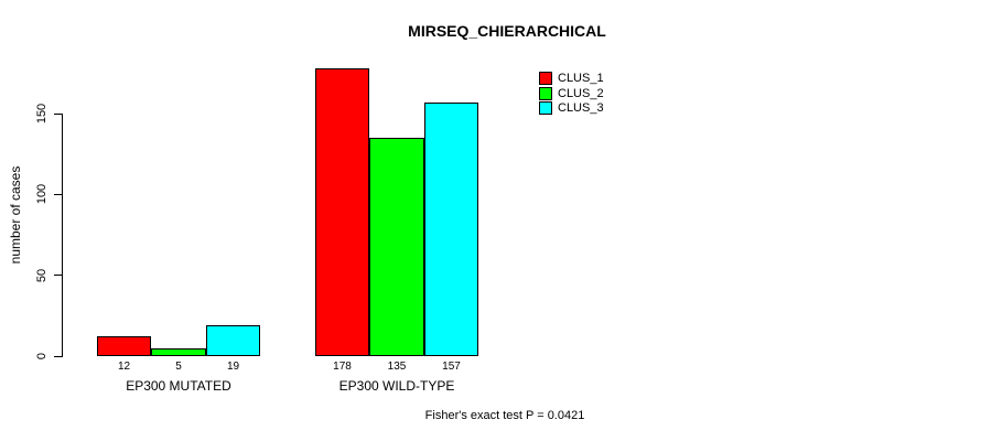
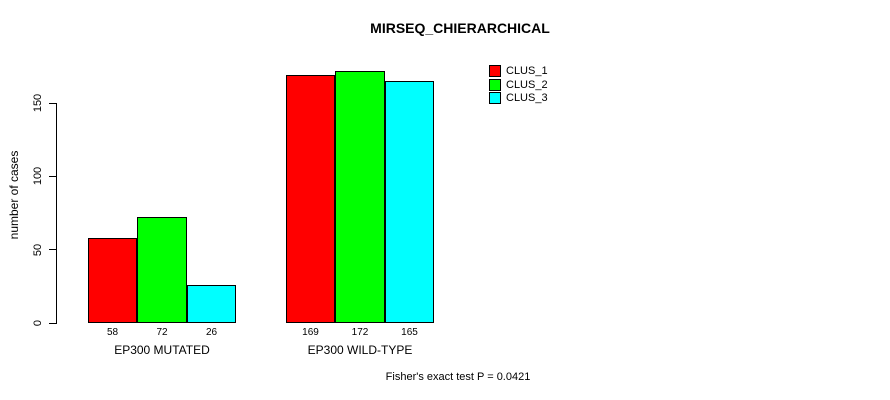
CLUS_1/EP300 MUTATED: 12 -> 58
CLUS_2/EP300 MUTATED: 5 -> 72
CLUS_3/EP300 MUTATED: 19 -> 26
CLUS_1/EP300 WILD-TYPE: 178 -> 169
CLUS_2/EP300 WILD-TYPE: 135 -> 172
CLUS_3/EP300 WILD-TYPE: 157 -> 165
